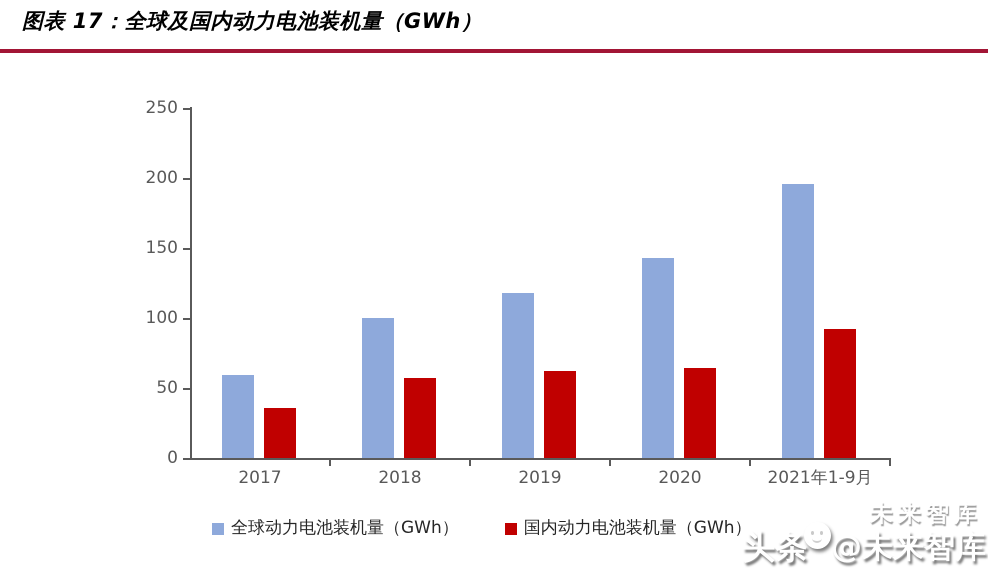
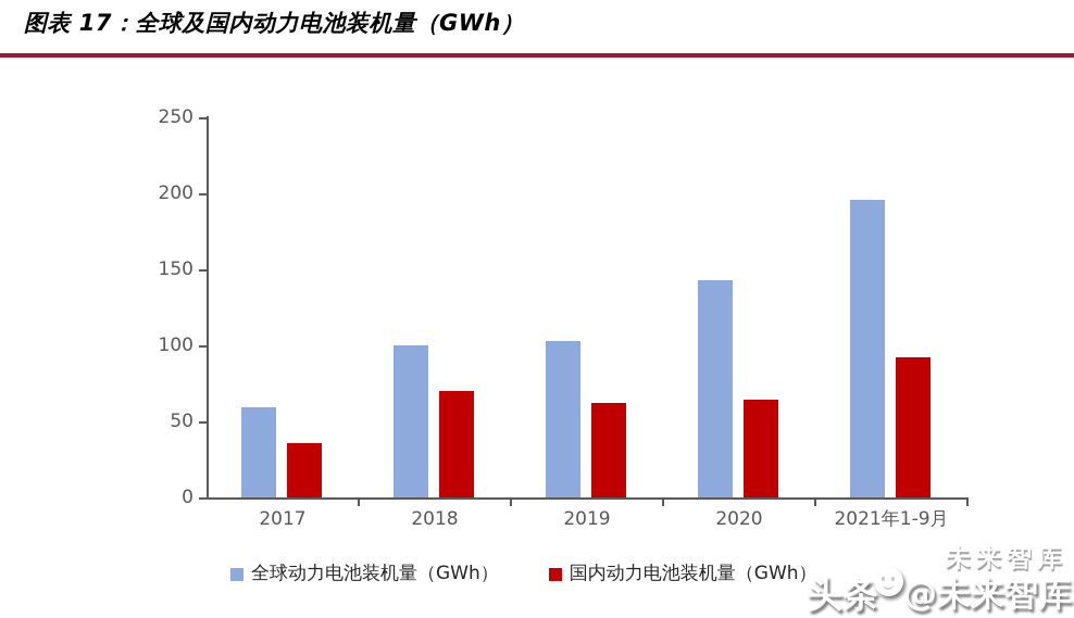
国内动力电池装机量（GWh）/2018: 57 -> 70
全球动力电池装机量（GWh）/2019: 118 -> 103
